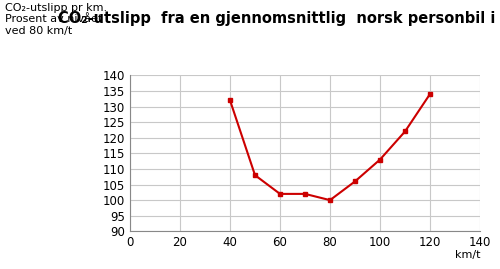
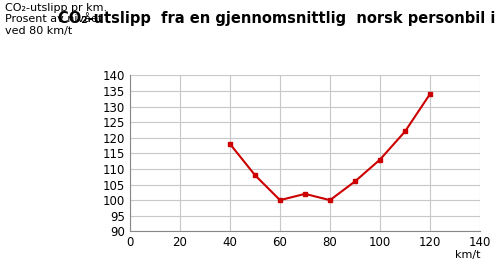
40: 132 -> 118
60: 102 -> 100
